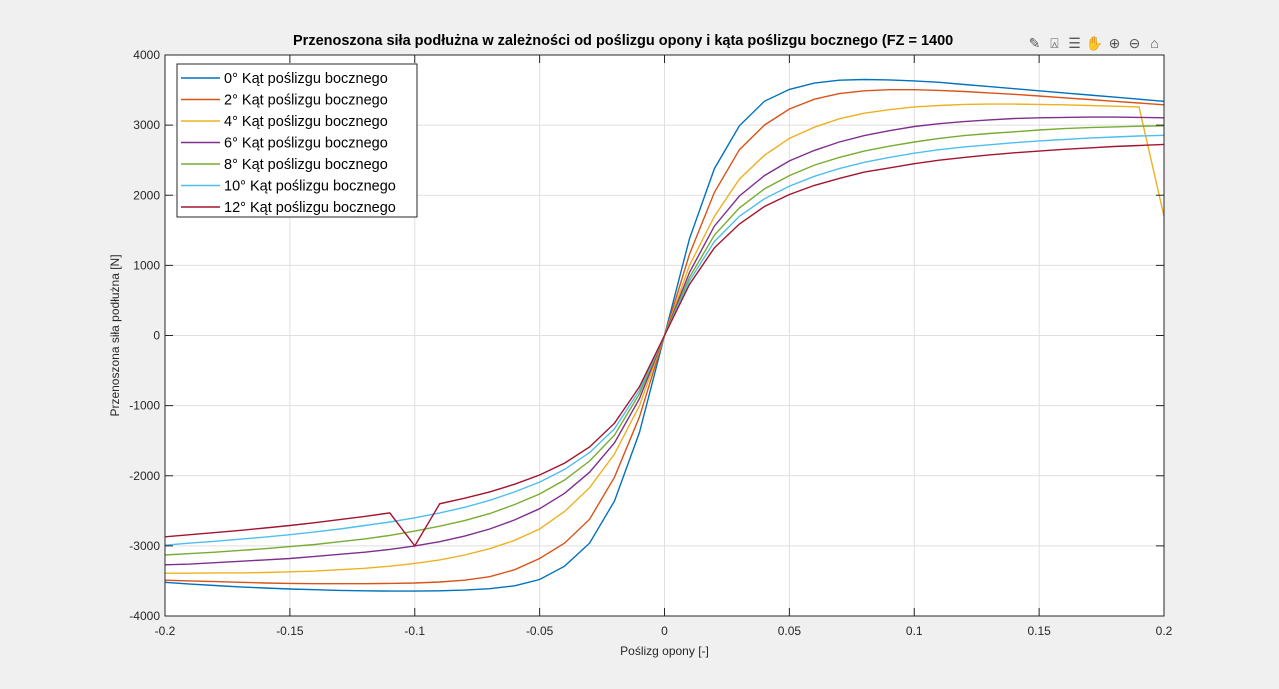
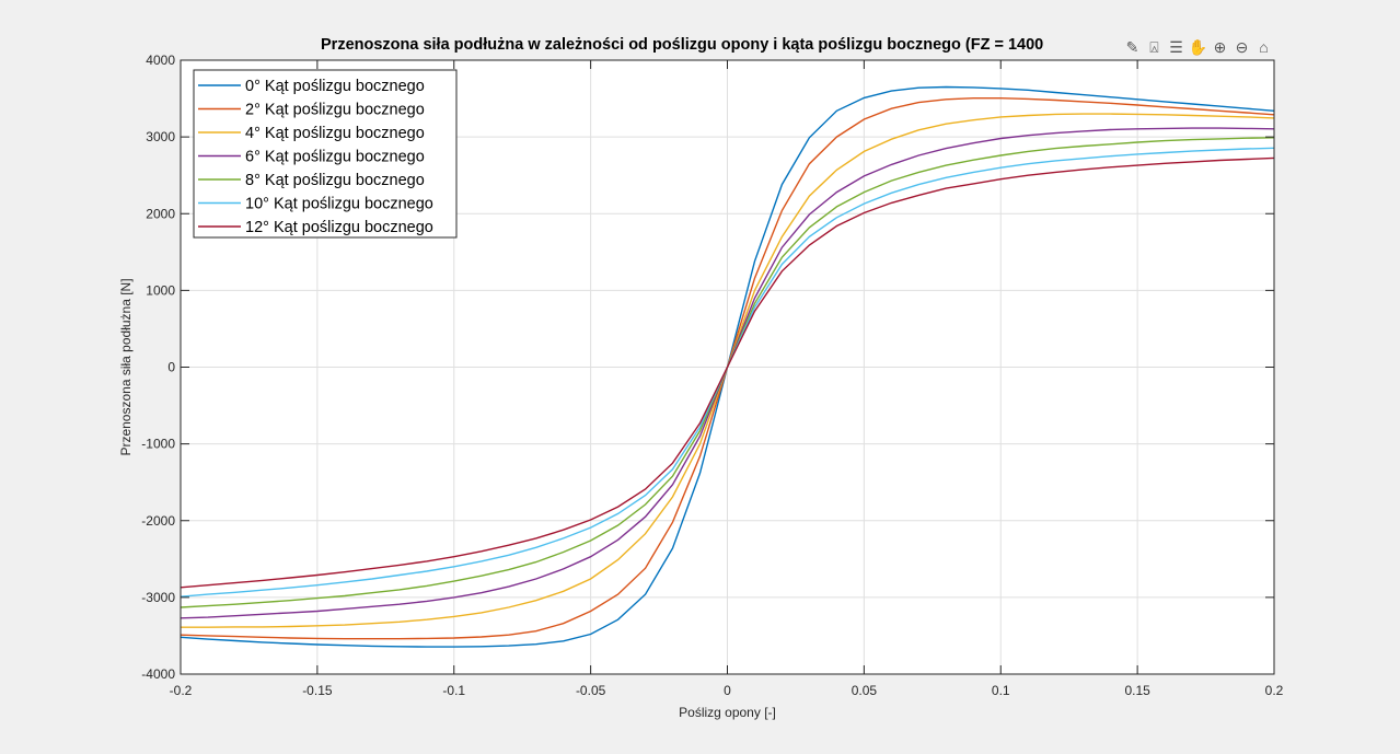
12° Kąt poślizgu bocznego/-0.1: -3000 -> -2500
4° Kąt poślizgu bocznego/0.2: 1700 -> 3200
